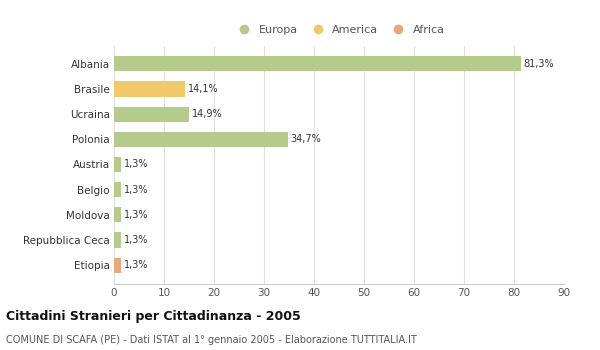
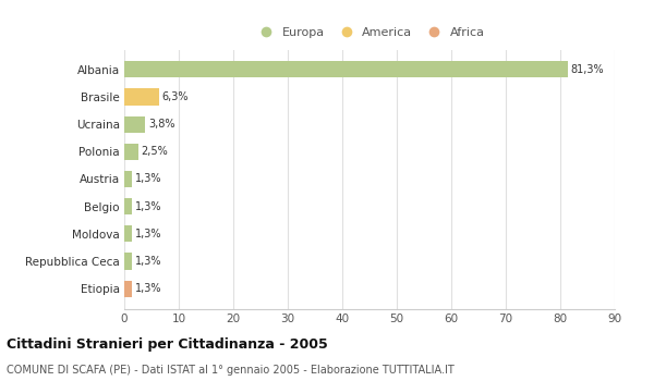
Brasile: 14,1% -> 6,3%
Ucraina: 14,9% -> 3,8%
Polonia: 34,7% -> 2,5%
